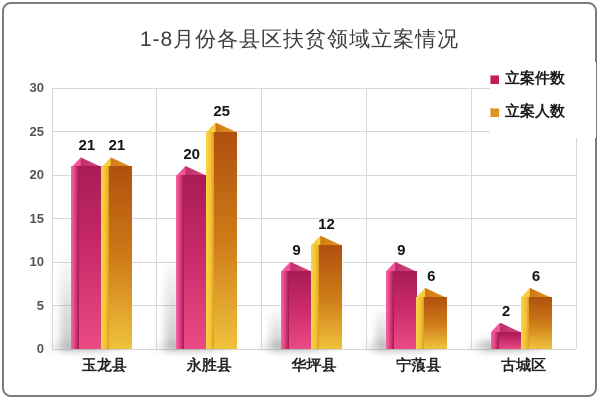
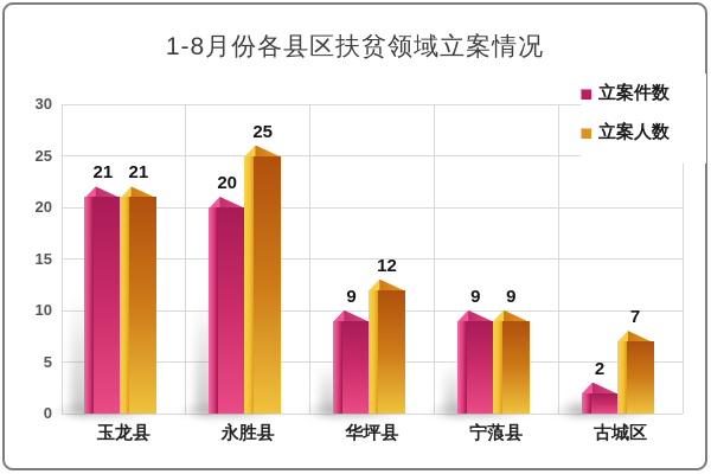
立案人数/宁蒗县: 6 -> 9
立案人数/古城区: 6 -> 7
